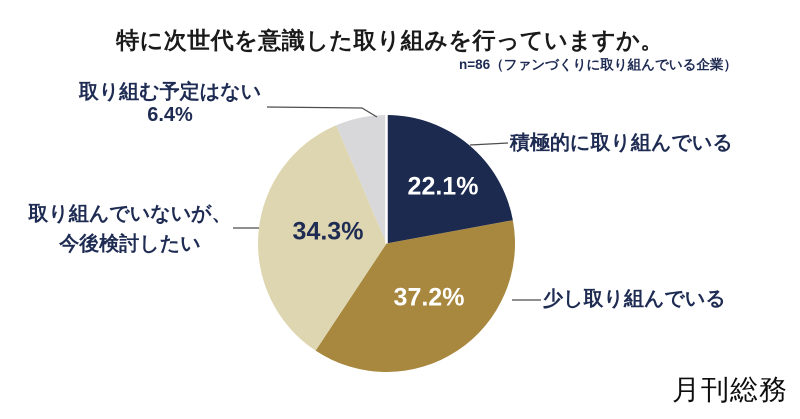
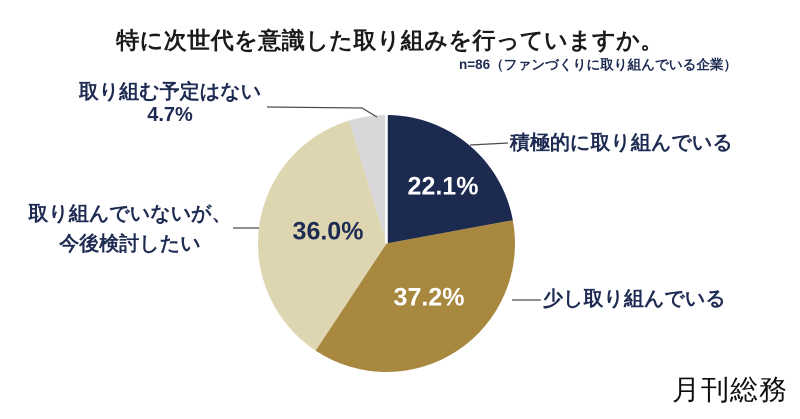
取り組んでいないが、今後検討したい: 34.3% -> 36.0%
取り組む予定はない: 6.4% -> 4.7%
